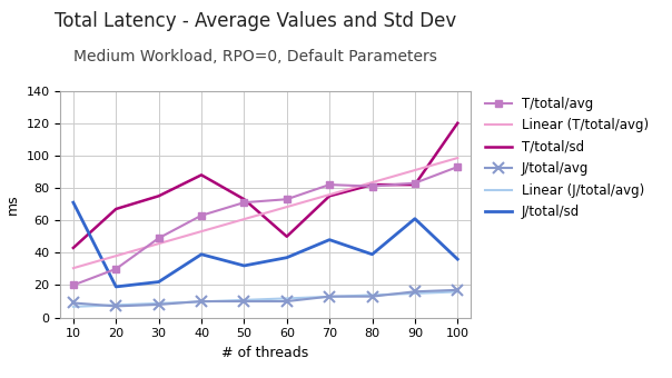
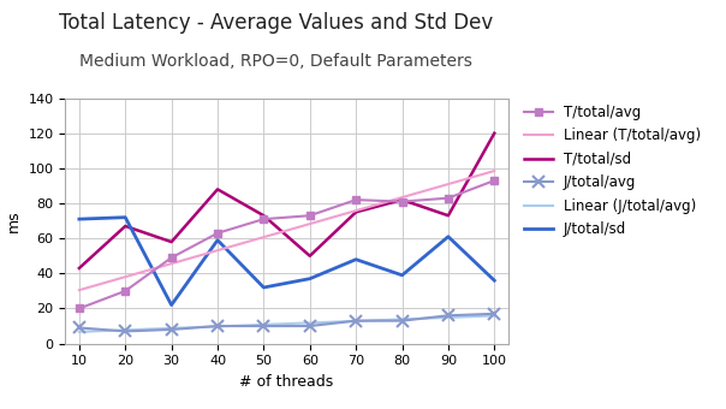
J/total/sd/20: 19 -> 72
T/total/sd/30: 75 -> 58
J/total/sd/40: 39 -> 59
T/total/sd/90: 82 -> 73
